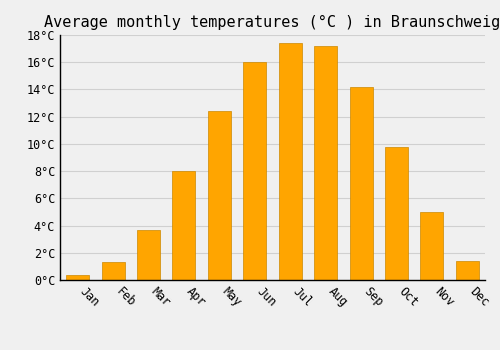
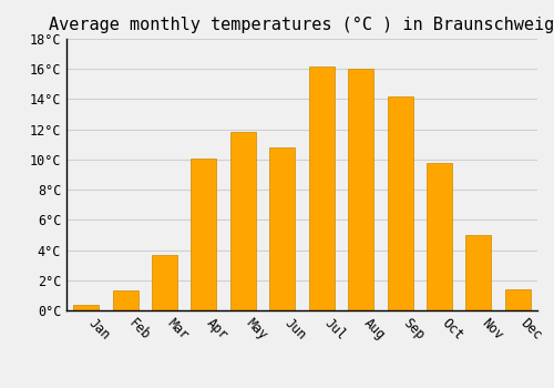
Apr: 8.0°C -> 10.1°C
May: 12.4°C -> 11.8°C
Jun: 16.0°C -> 10.8°C
Jul: 17.4°C -> 16.2°C
Aug: 17.2°C -> 16.0°C
